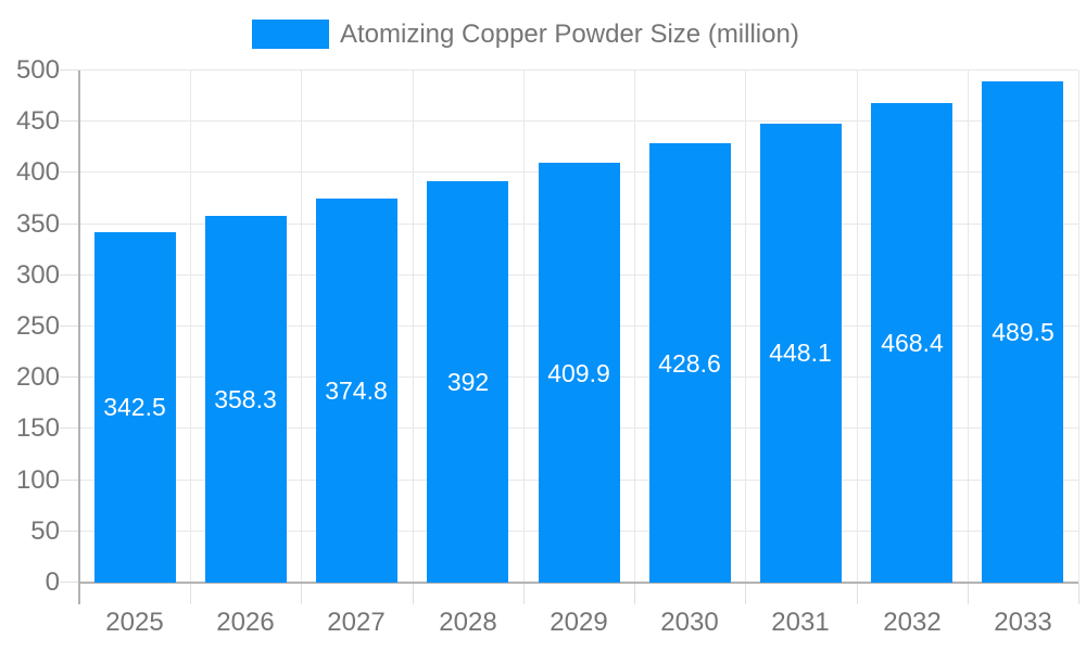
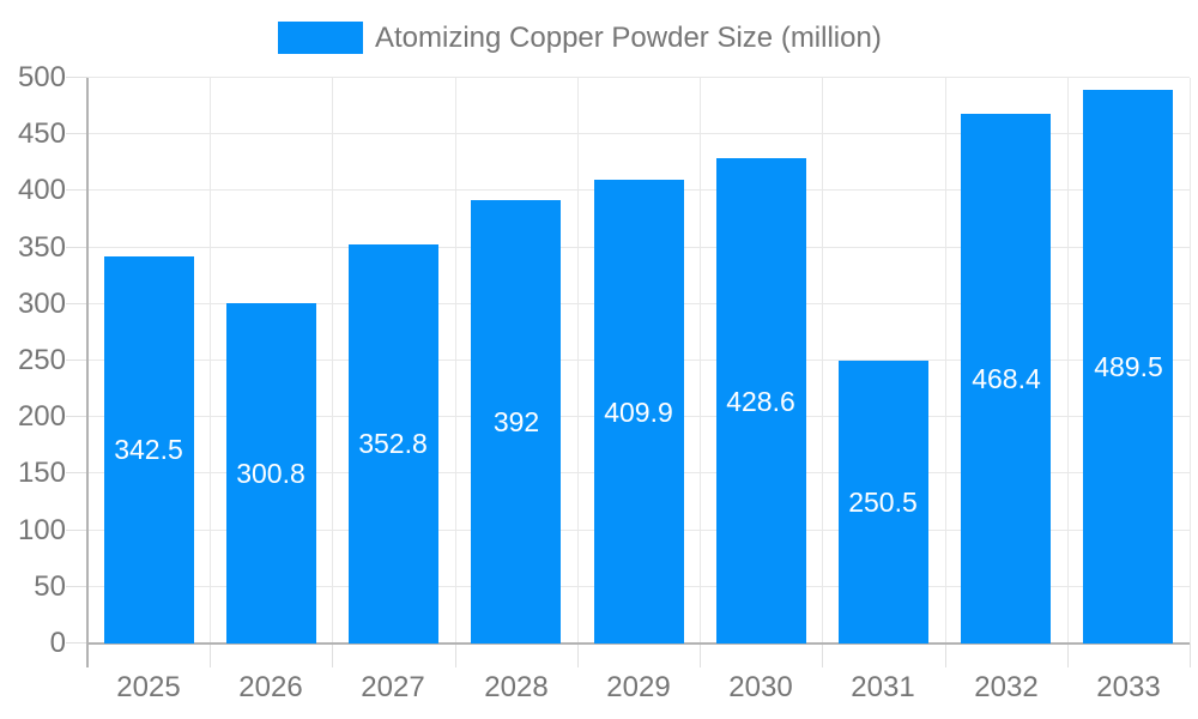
2026: 358.3 -> 300.8
2027: 374.8 -> 352.8
2031: 448.1 -> 250.5
